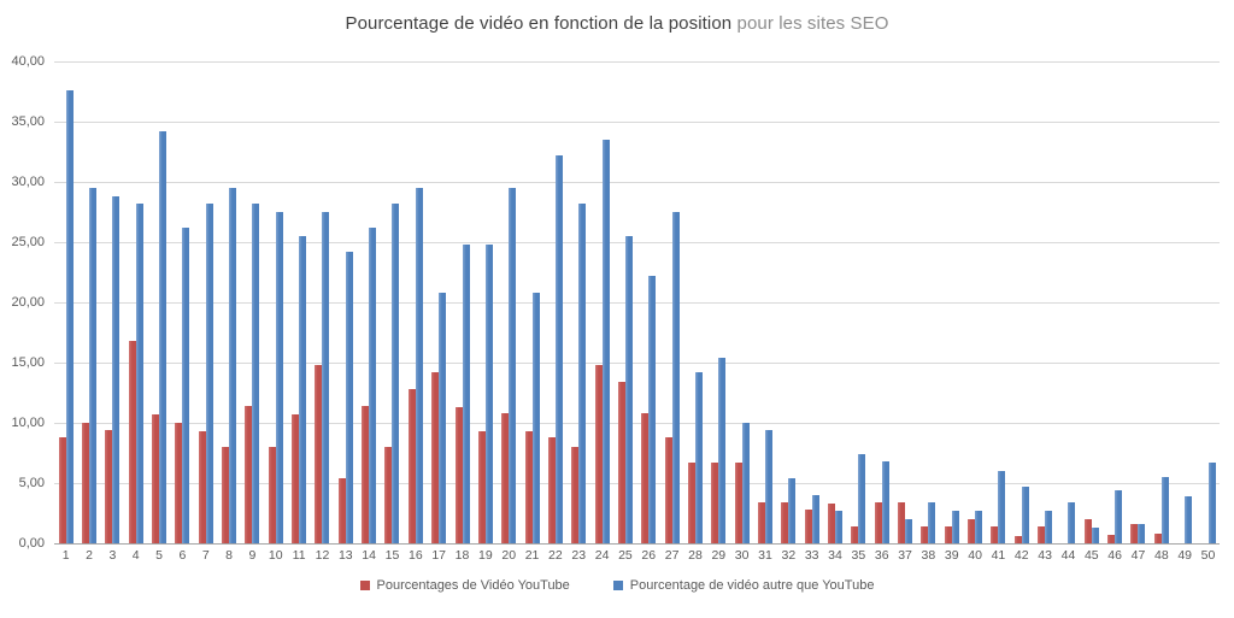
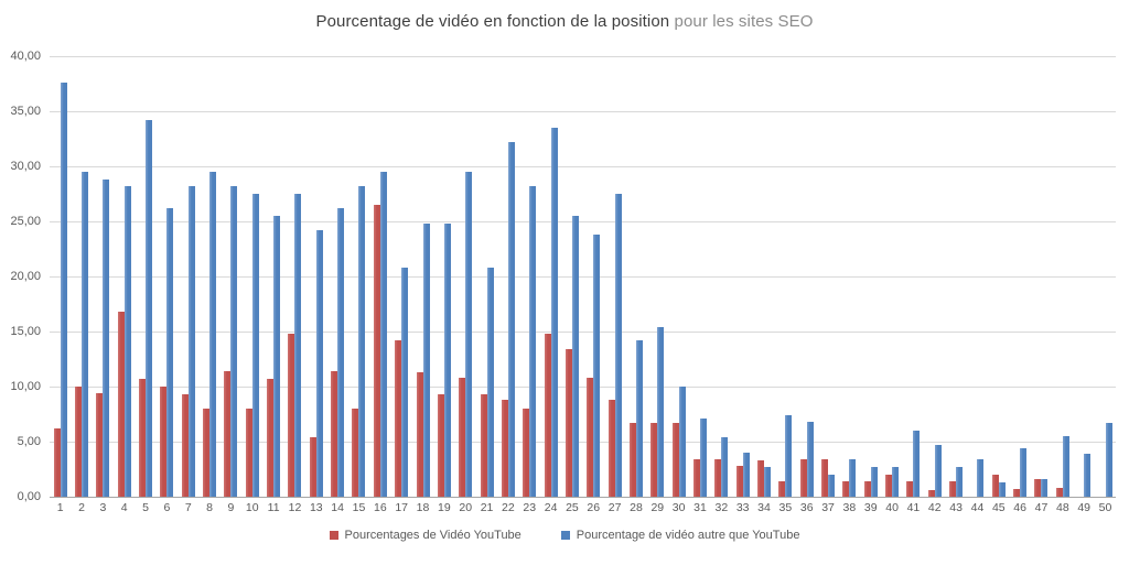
Pourcentages de Vidéo YouTube/1: 8,8 -> 6,2
Pourcentages de Vidéo YouTube/16: 12,8 -> 26,5
Pourcentage de vidéo autre que YouTube/26: 22,2 -> 23,8
Pourcentage de vidéo autre que YouTube/31: 9,4 -> 7,1
